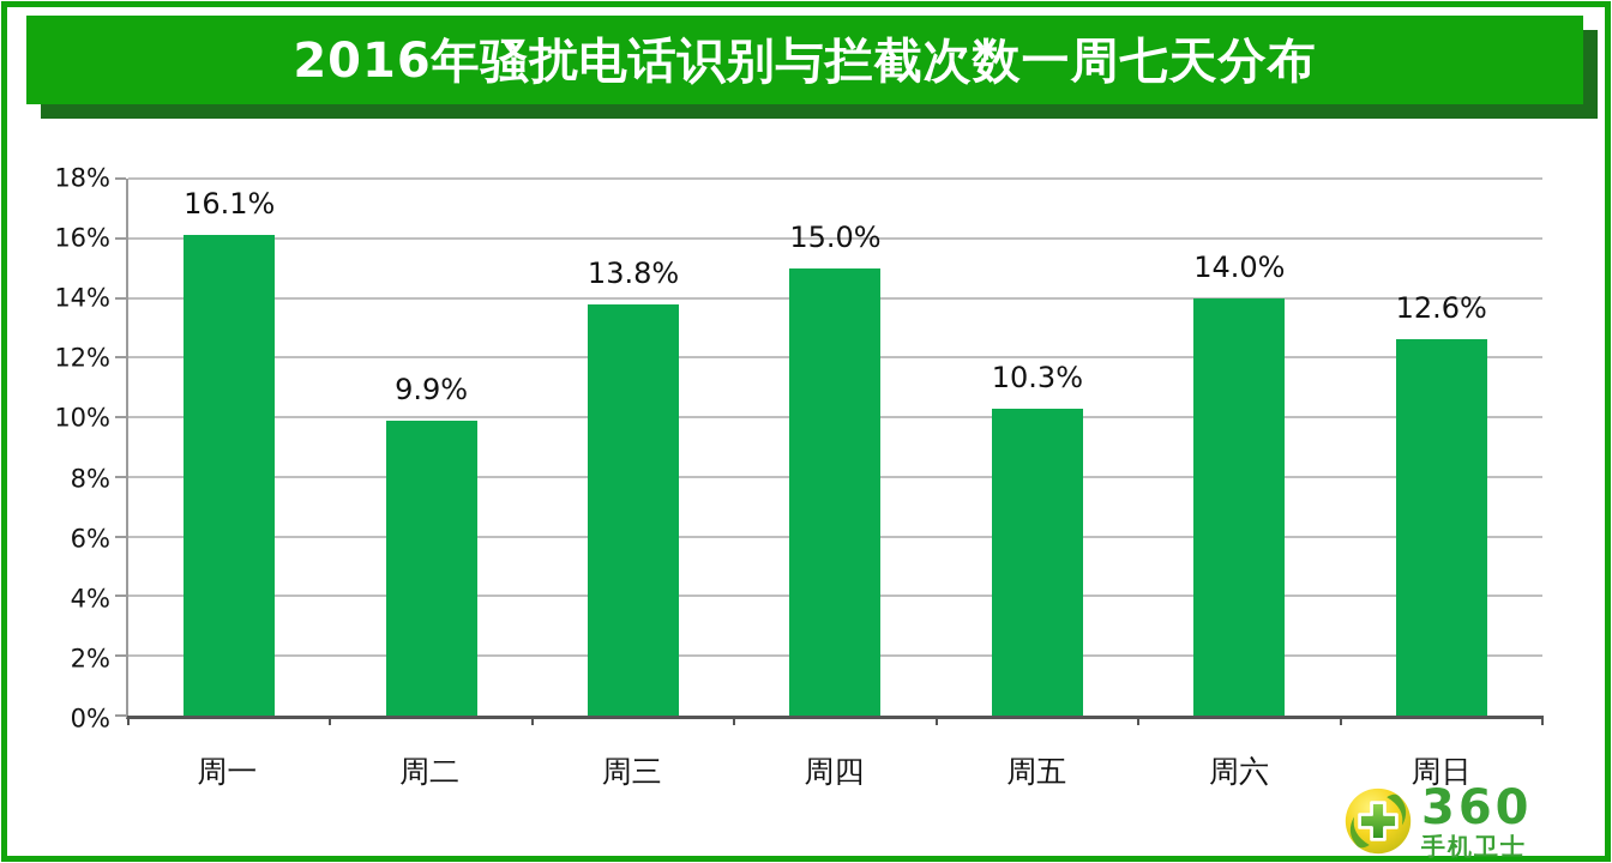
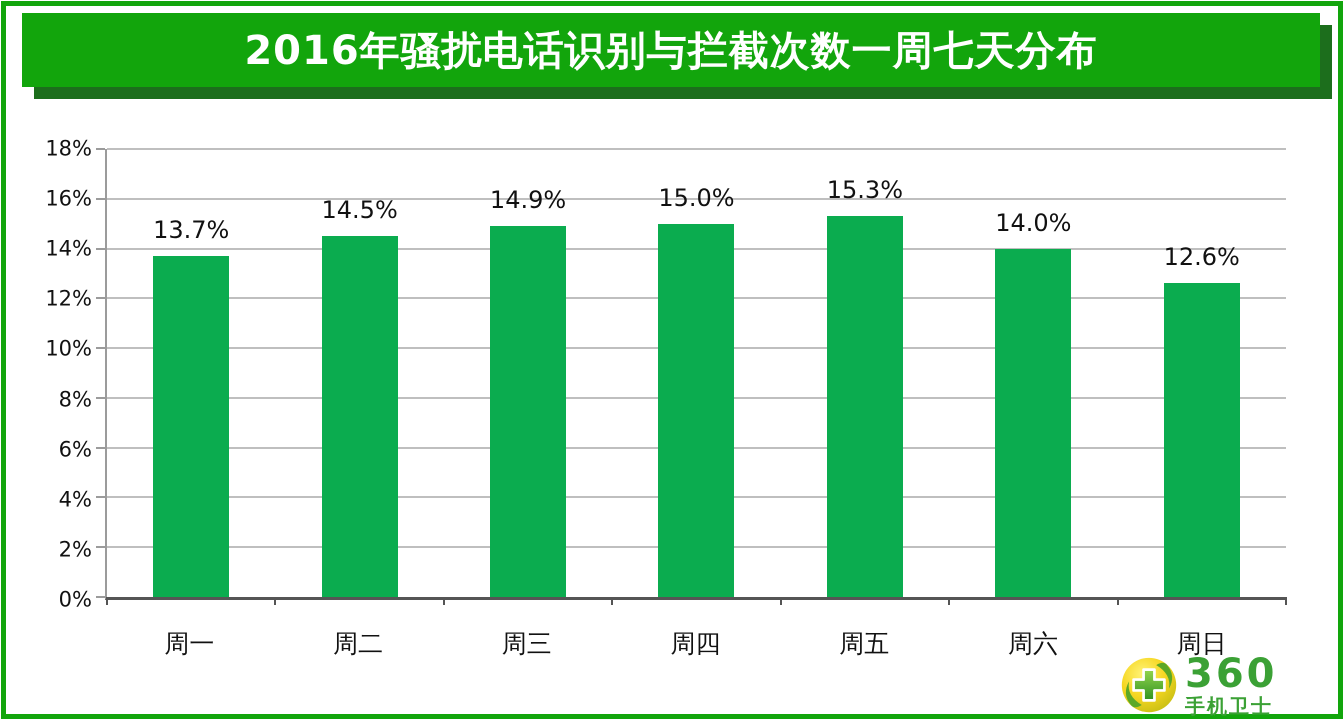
周一: 16.1% -> 13.7%
周二: 9.9% -> 14.5%
周三: 13.8% -> 14.9%
周五: 10.3% -> 15.3%
